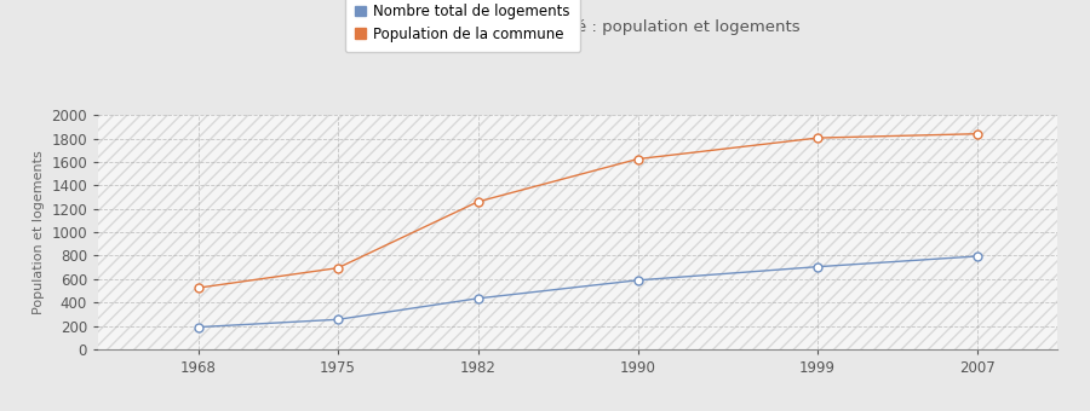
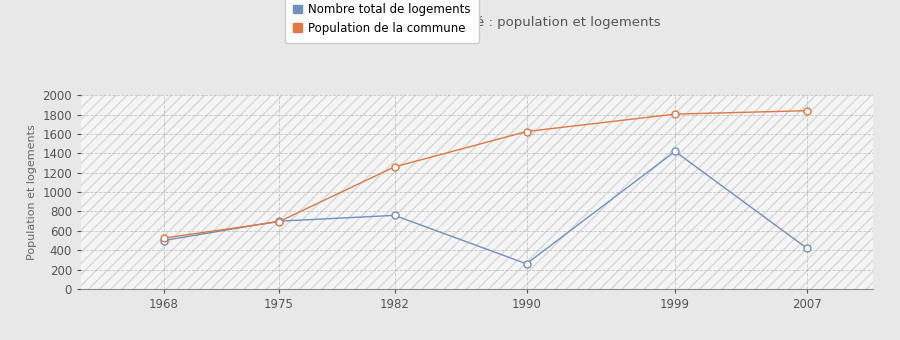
Nombre total de logements/1968: 190 -> 500
Nombre total de logements/1975: 260 -> 700
Nombre total de logements/1982: 440 -> 760
Nombre total de logements/1990: 590 -> 260
Nombre total de logements/1999: 700 -> 1420
Nombre total de logements/2007: 800 -> 420
